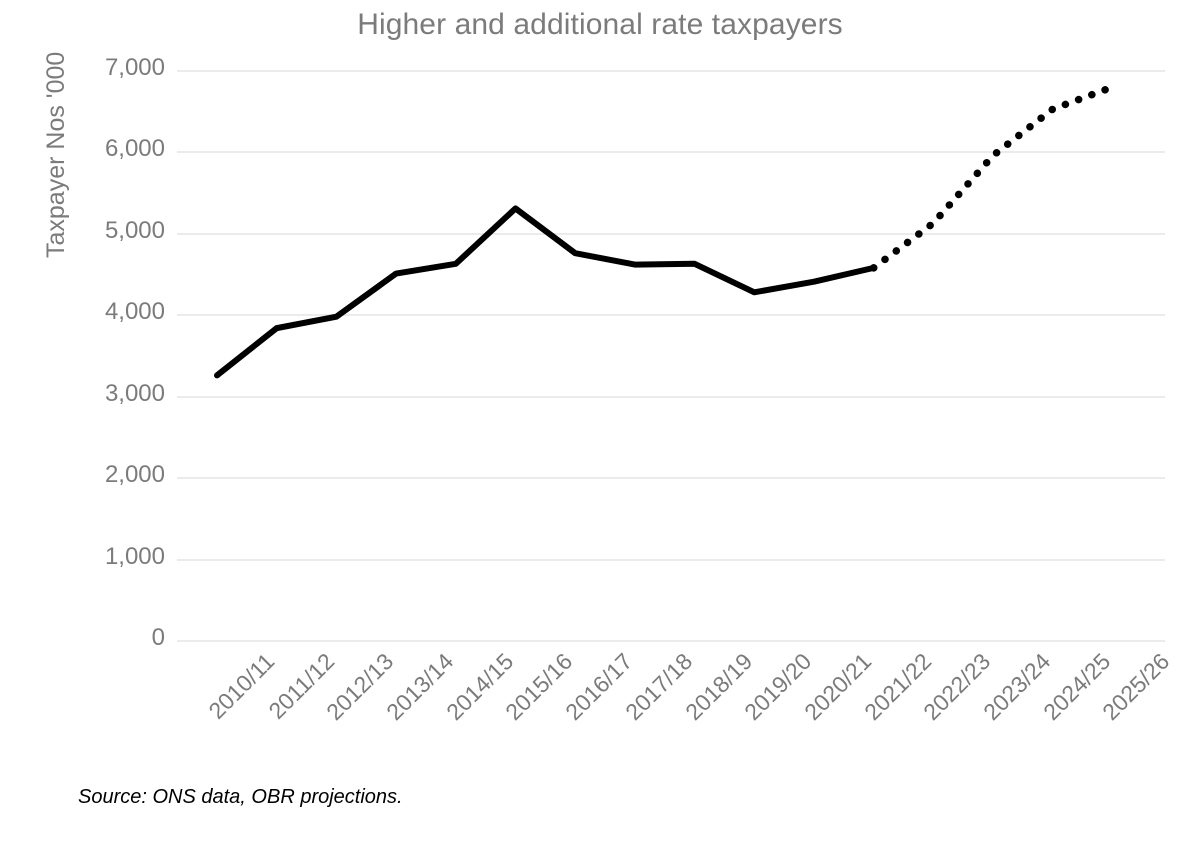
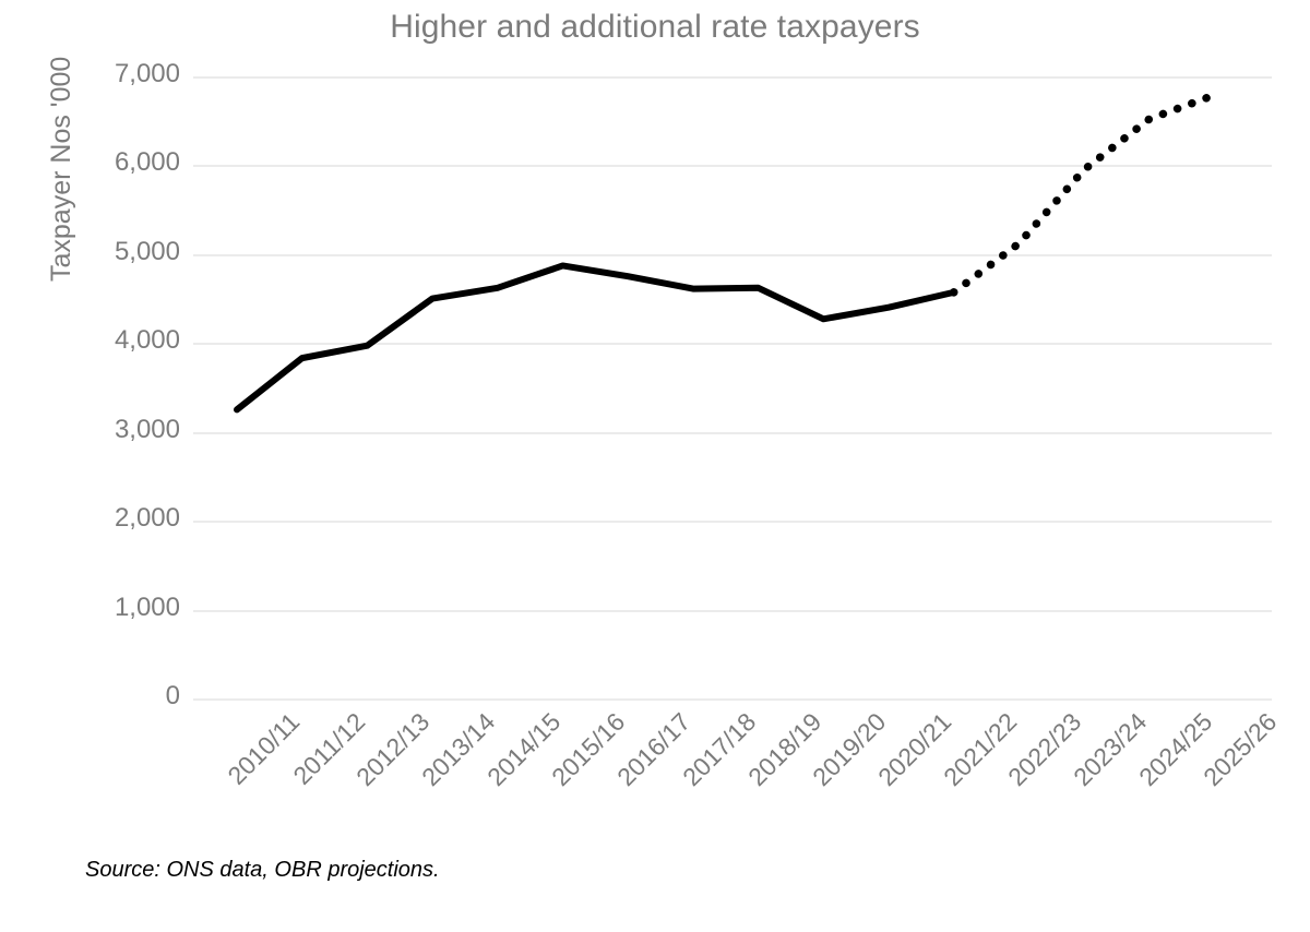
Higher and additional rate taxpayers/2015/16: 5300 -> 4900
